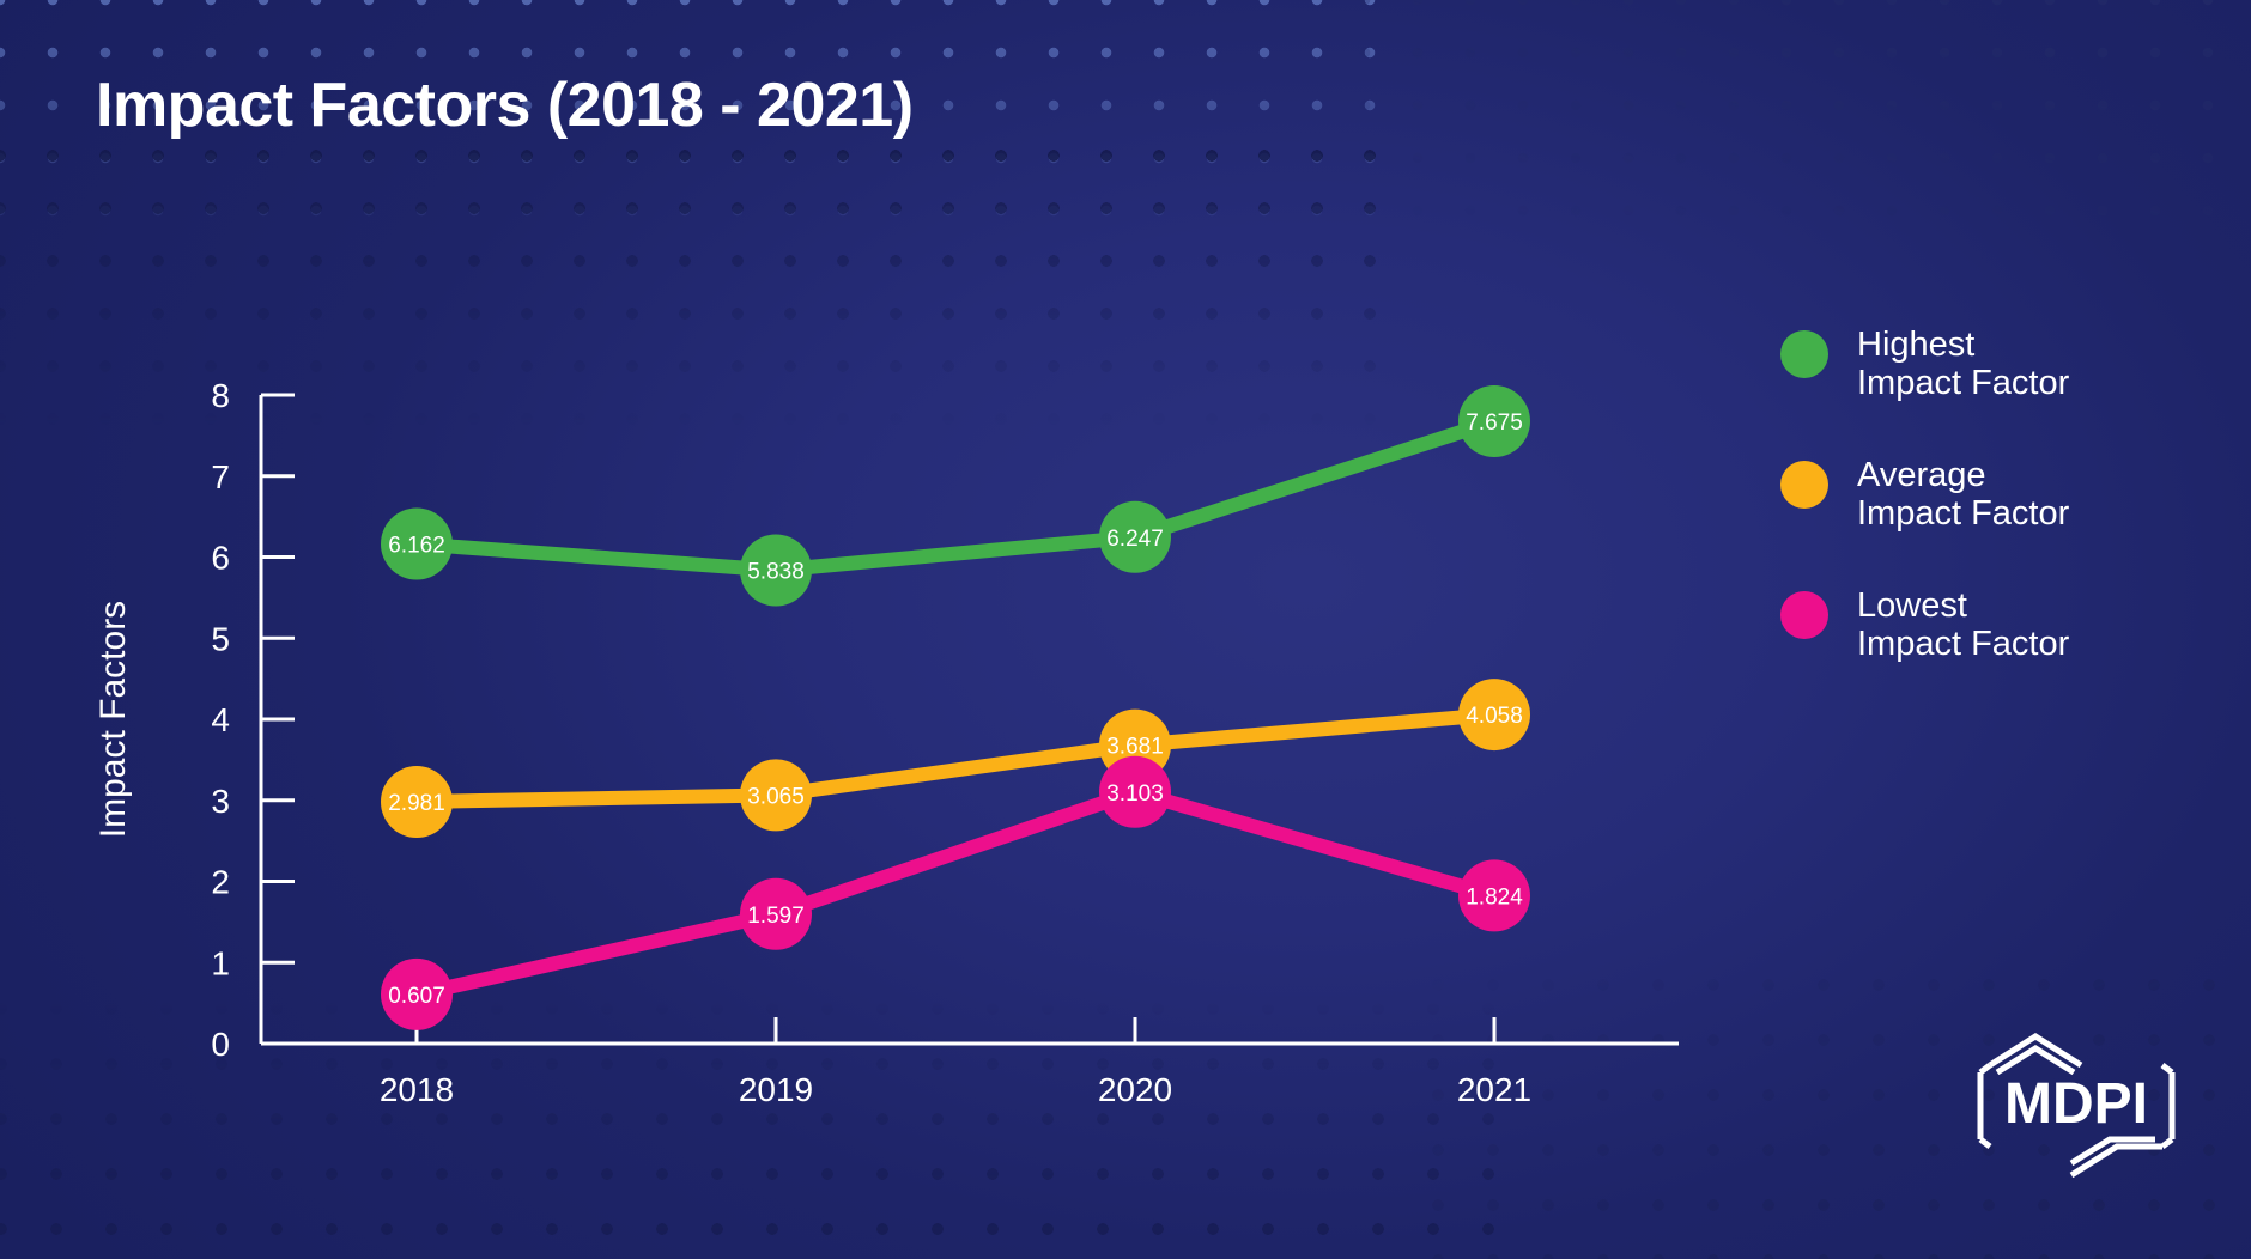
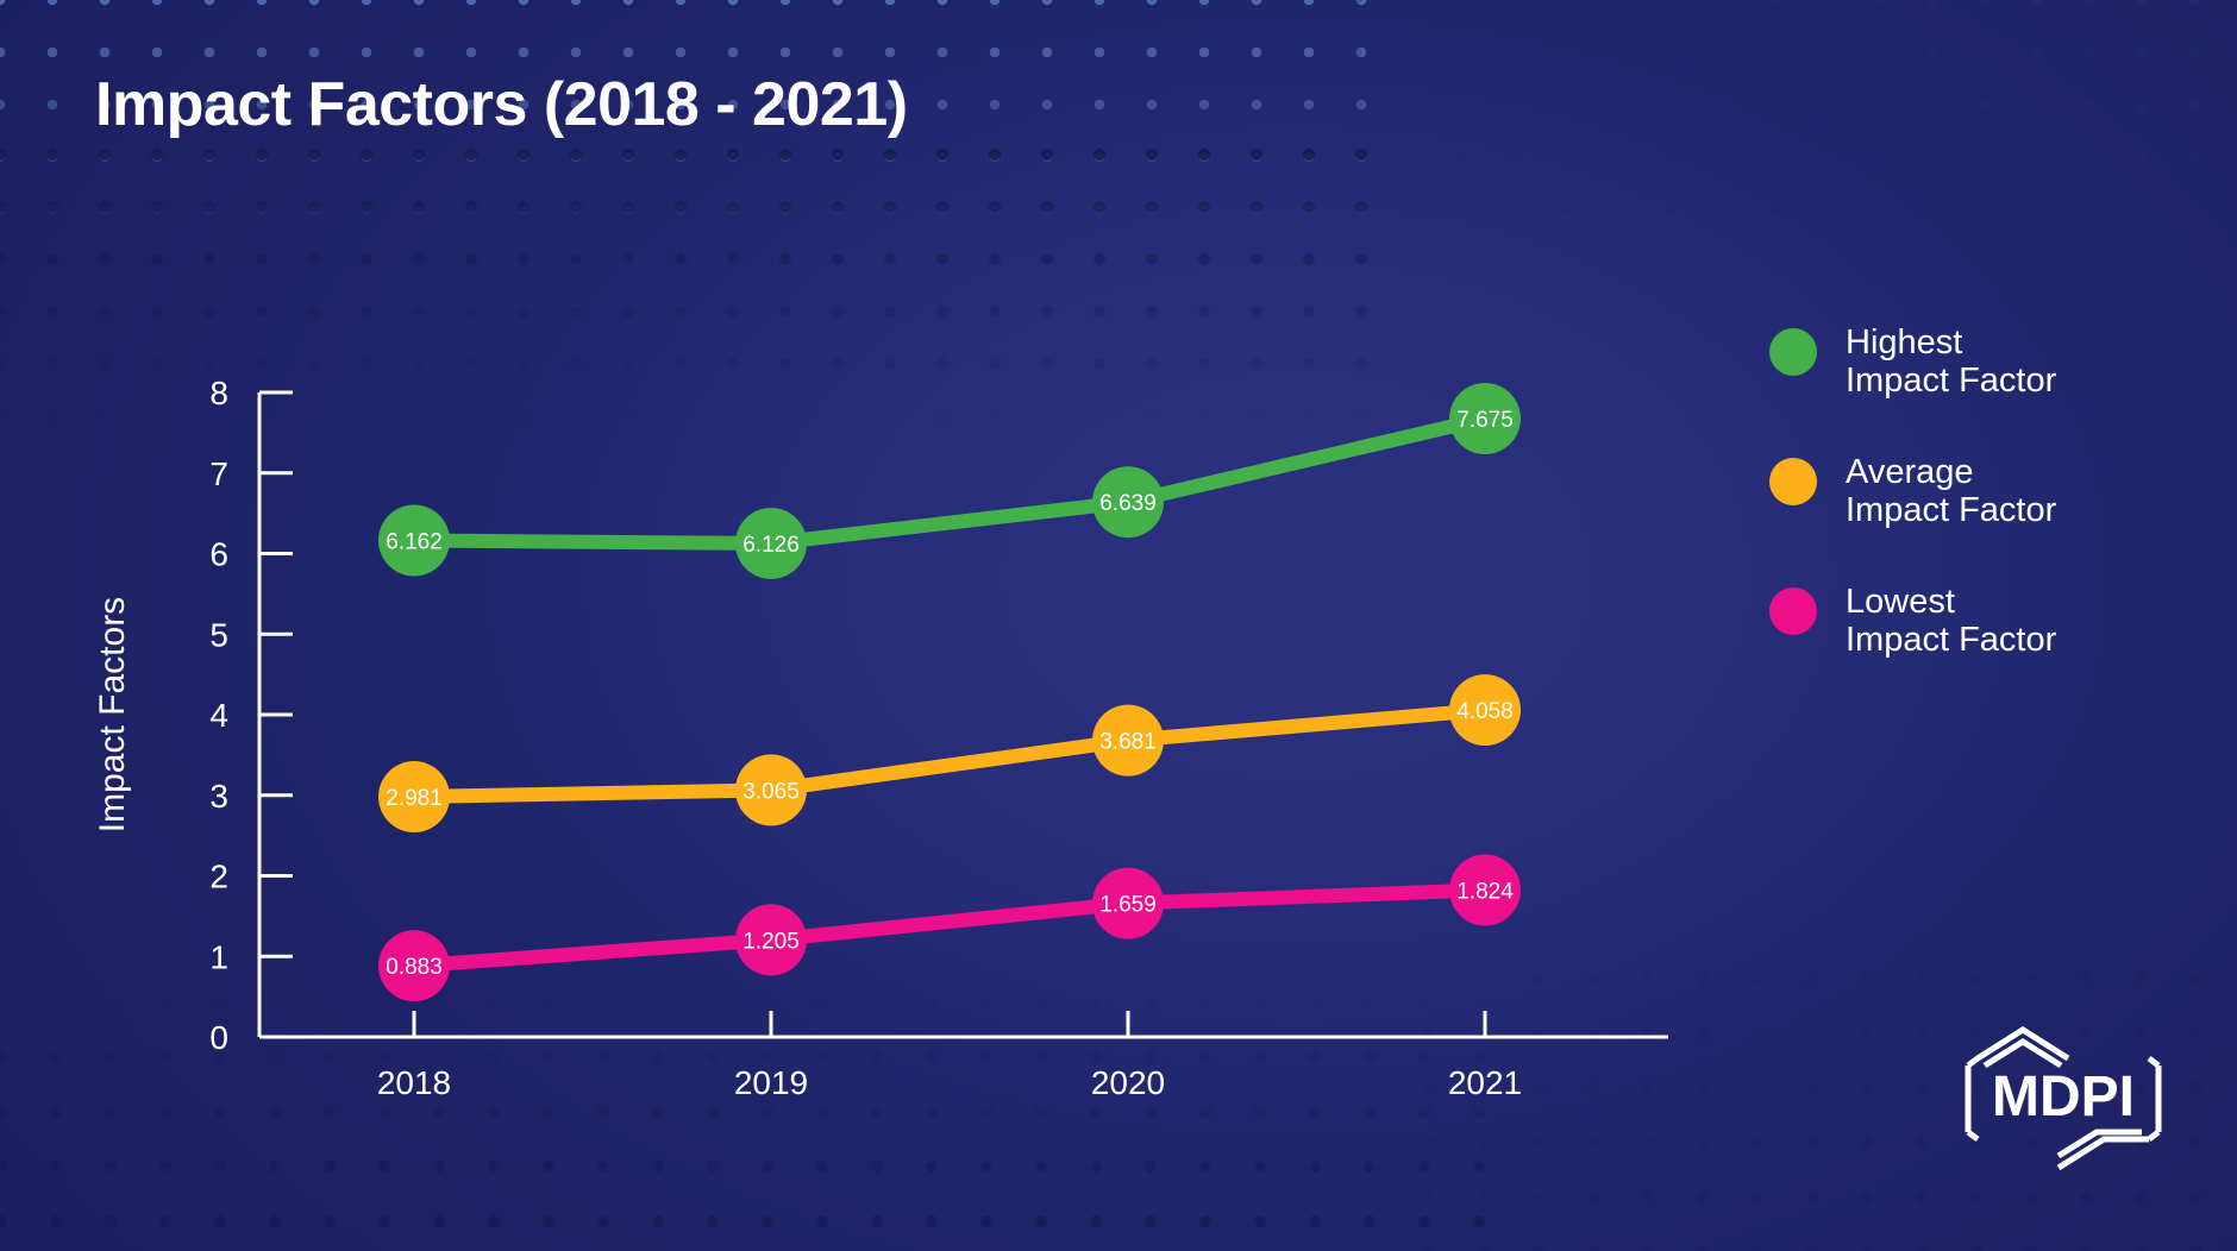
Lowest Impact Factor/2018: 0.607 -> 0.883
Highest Impact Factor/2019: 5.838 -> 6.126
Lowest Impact Factor/2019: 1.597 -> 1.205
Highest Impact Factor/2020: 6.247 -> 6.639
Lowest Impact Factor/2020: 3.103 -> 1.659
